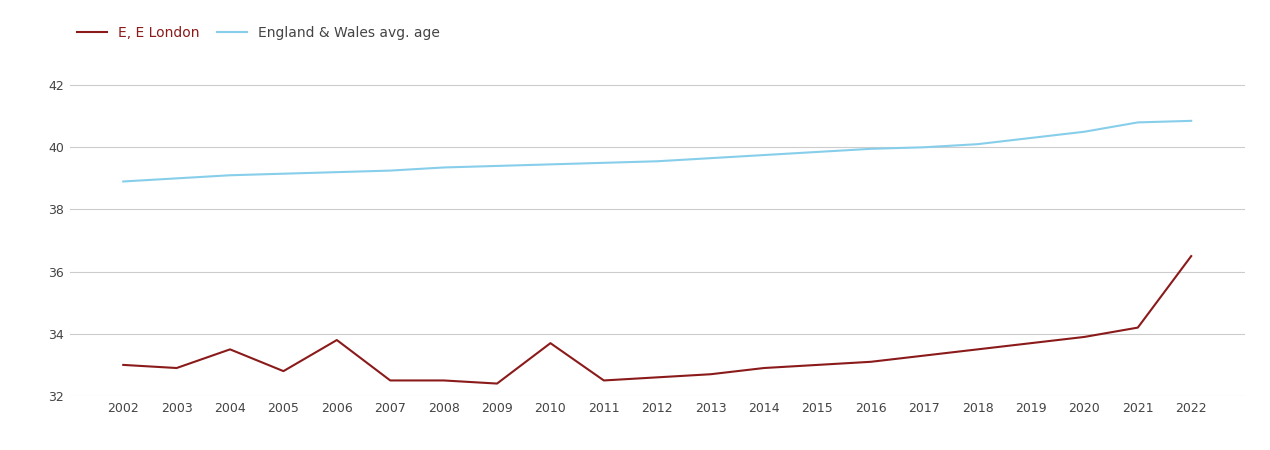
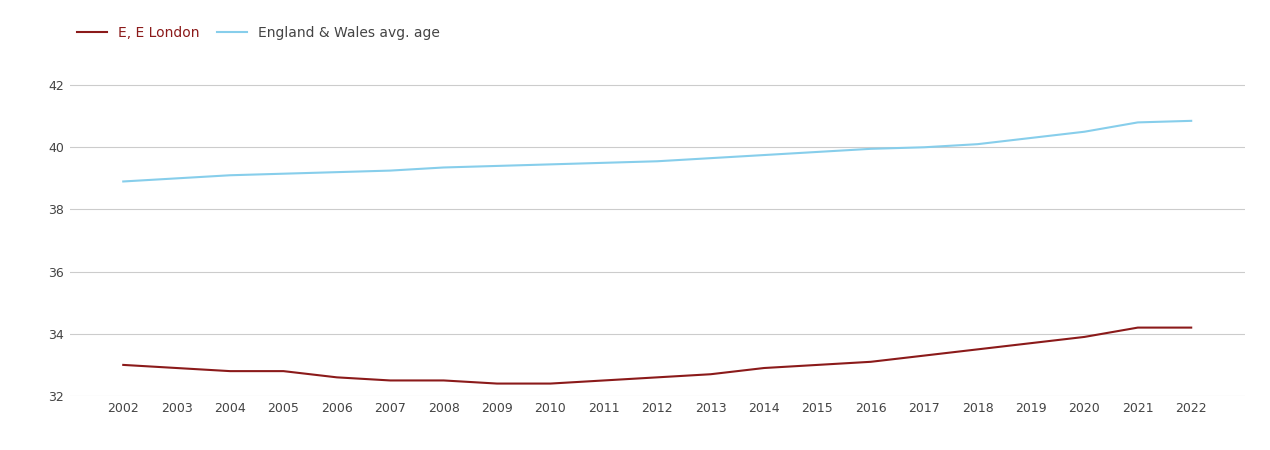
E, E London/2004: 33.5 -> 32.8
E, E London/2006: 33.8 -> 32.6
E, E London/2010: 33.7 -> 32.4
E, E London/2022: 36.5 -> 34.2
